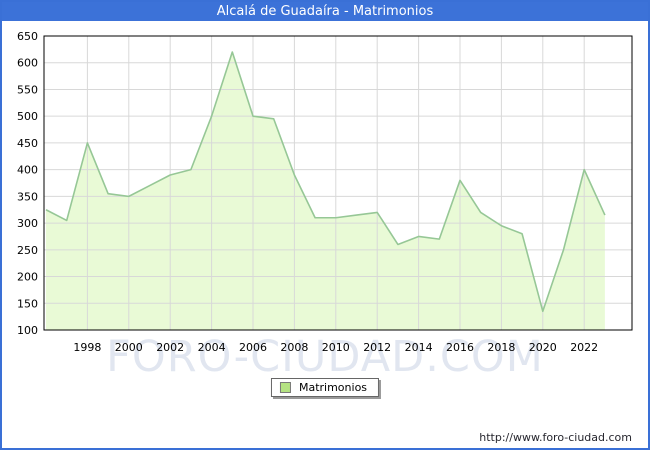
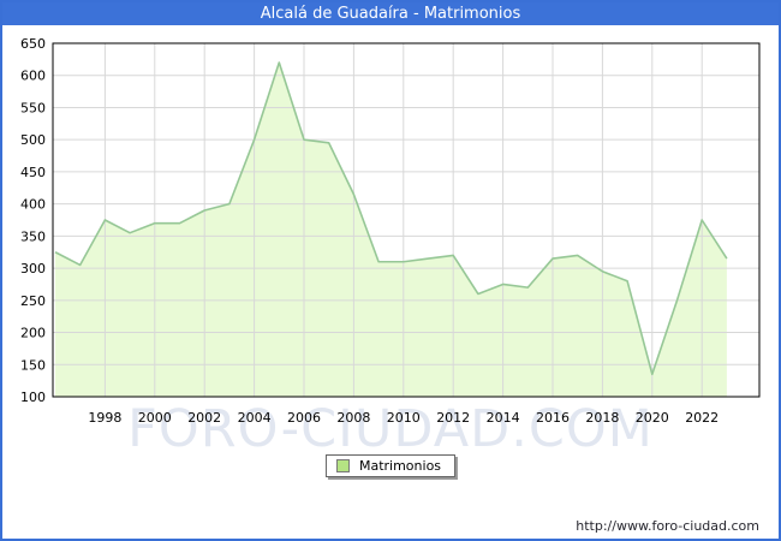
1998: 450 -> 380
2000: 350 -> 370
2008: 390 -> 420
2016: 380 -> 320
2022: 400 -> 380
